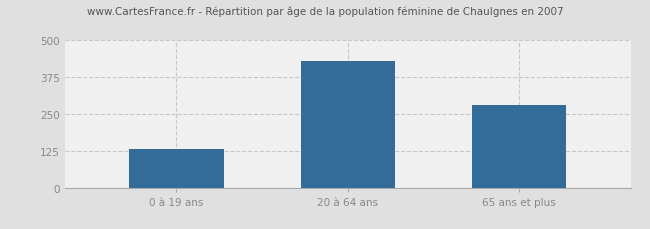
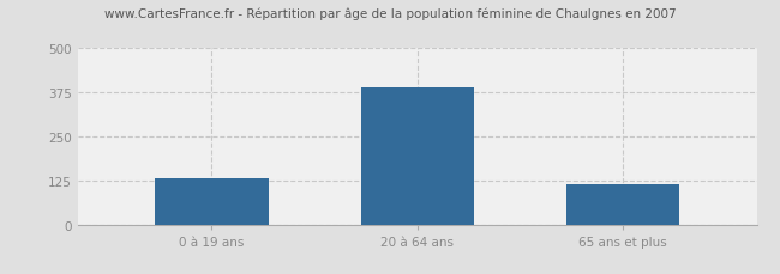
20 à 64 ans: 430 -> 390
65 ans et plus: 280 -> 115
